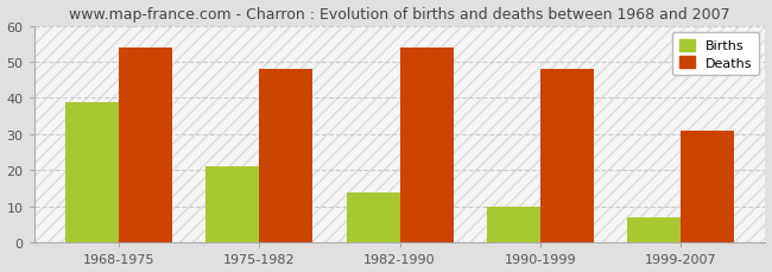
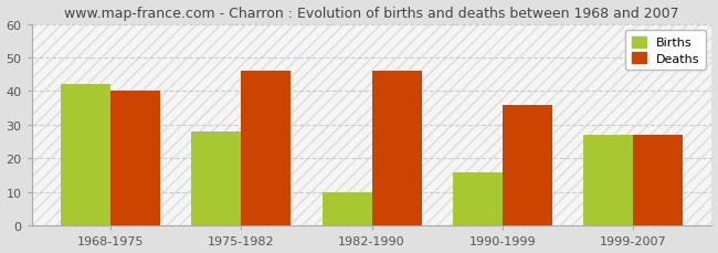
Births/1968-1975: 39 -> 42
Deaths/1968-1975: 54 -> 40
Births/1975-1982: 21 -> 28
Deaths/1975-1982: 48 -> 46
Births/1982-1990: 14 -> 10
Deaths/1982-1990: 54 -> 46
Births/1990-1999: 10 -> 16
Deaths/1990-1999: 48 -> 36
Births/1999-2007: 7 -> 27
Deaths/1999-2007: 31 -> 27
